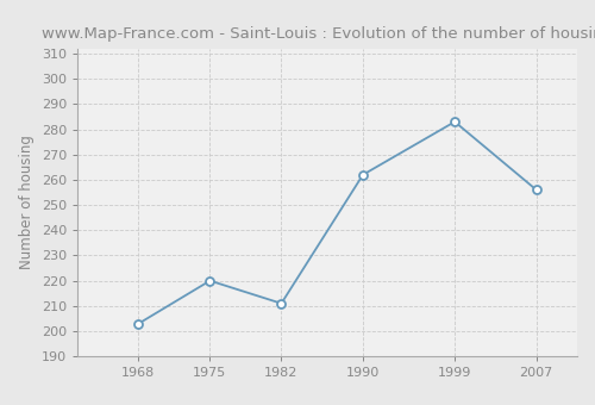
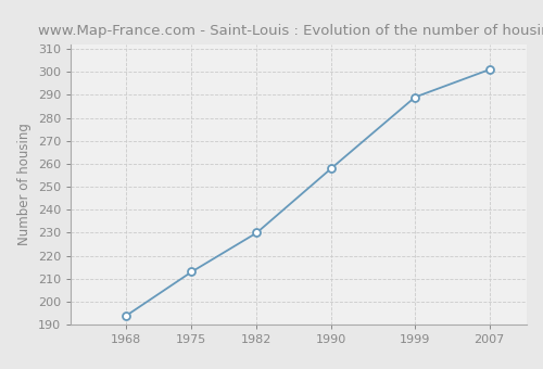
1968: 203 -> 194
1975: 220 -> 213
1982: 211 -> 230
1990: 262 -> 258
1999: 283 -> 289
2007: 256 -> 301
